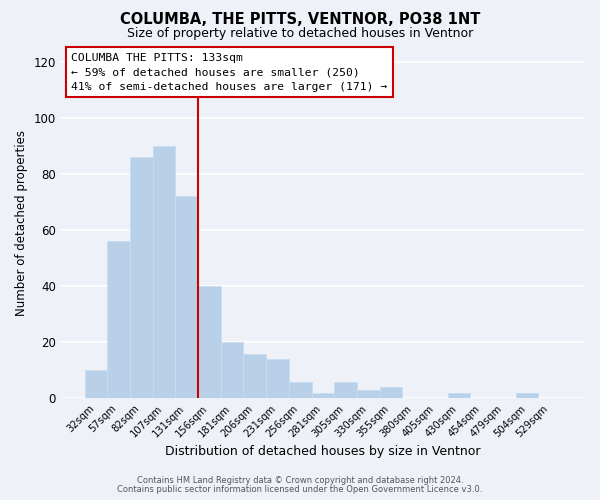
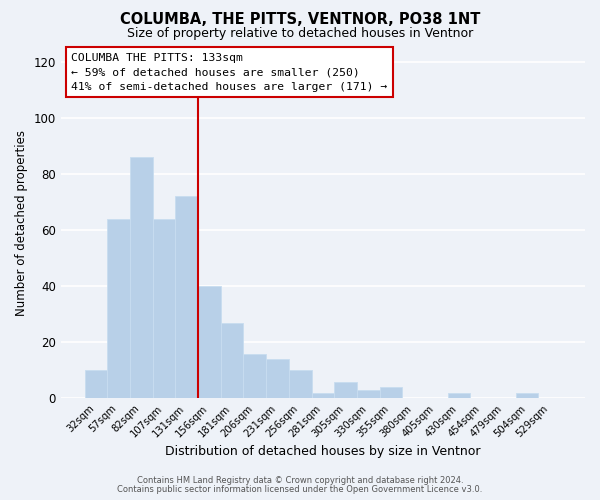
57sqm: 56 -> 64
107sqm: 90 -> 64
181sqm: 20 -> 27
256sqm: 6 -> 10
